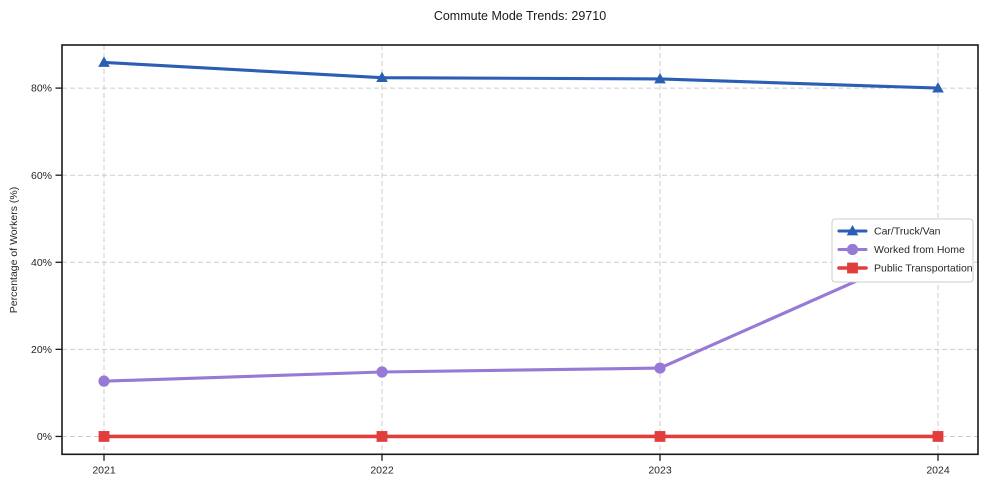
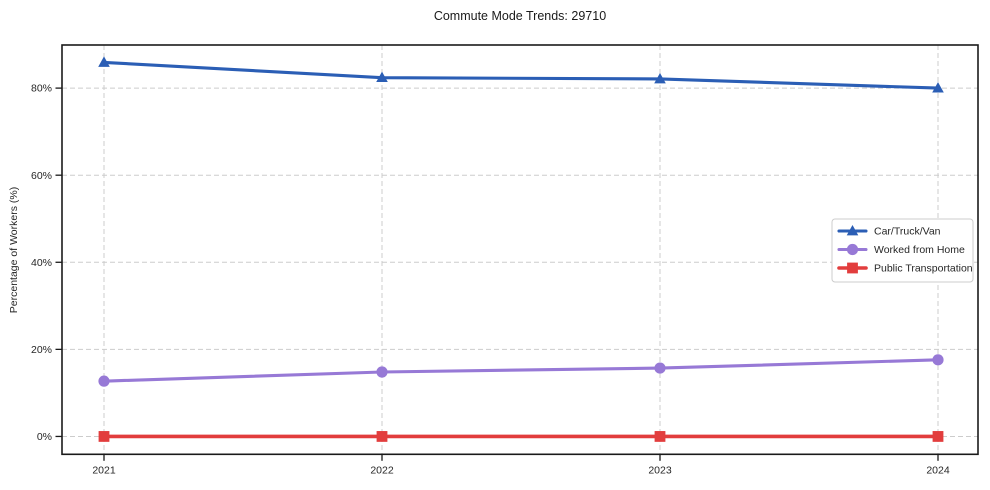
Worked from Home/2024: 44% -> 18%
